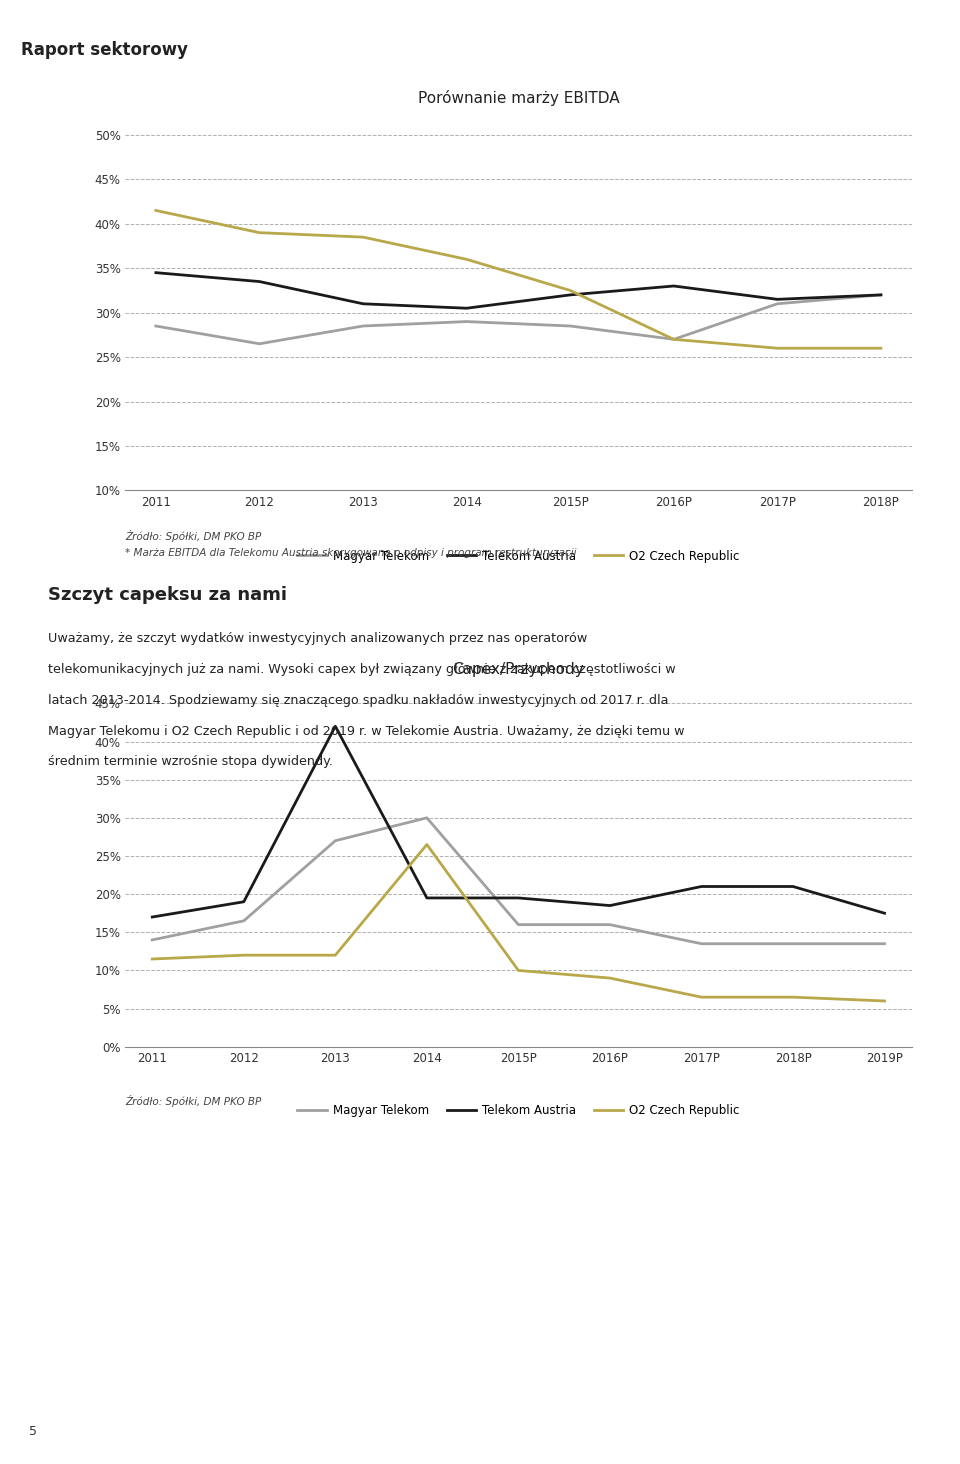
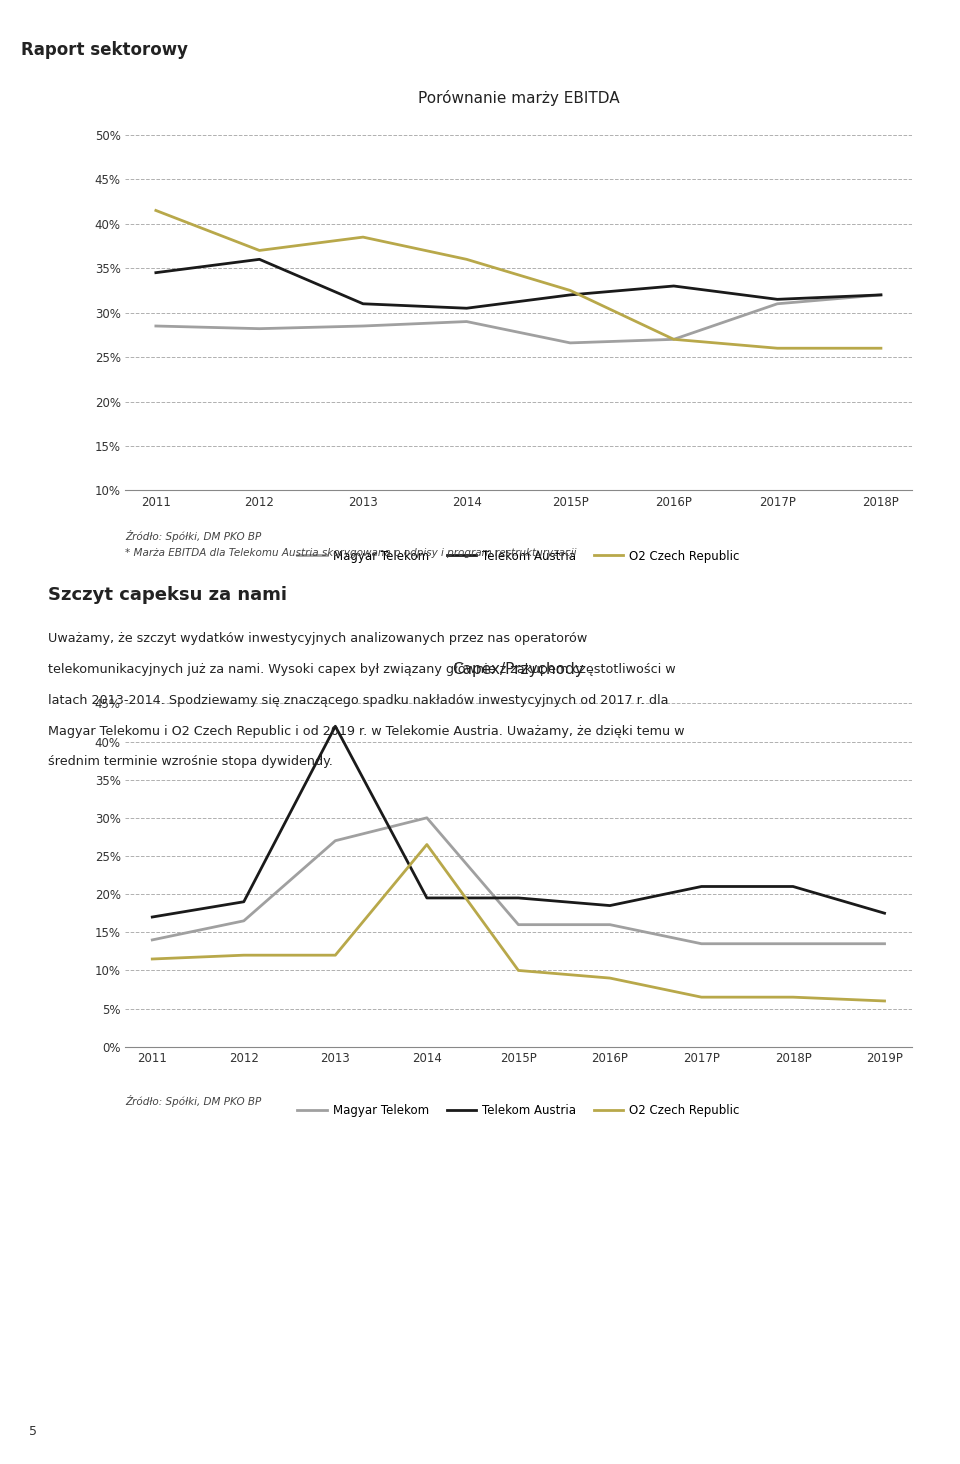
Porównanie marży EBITDA/Magyar Telekom/2012: 26.5% -> 28.2%
Porównanie marży EBITDA/Telekom Austria/2012: 33.5% -> 36.0%
Porównanie marży EBITDA/O2 Czech Republic/2012: 39.0% -> 37.0%
Porównanie marży EBITDA/Magyar Telekom/2015P: 28.5% -> 26.6%
